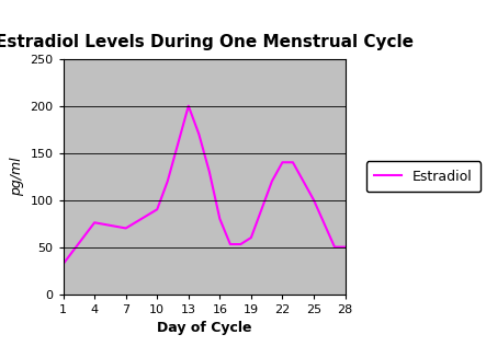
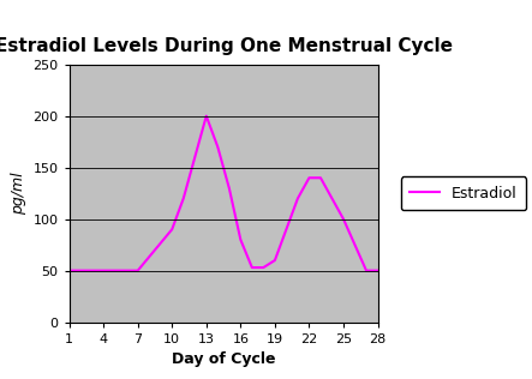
1: 32 -> 50
4: 76 -> 50
7: 70 -> 50
